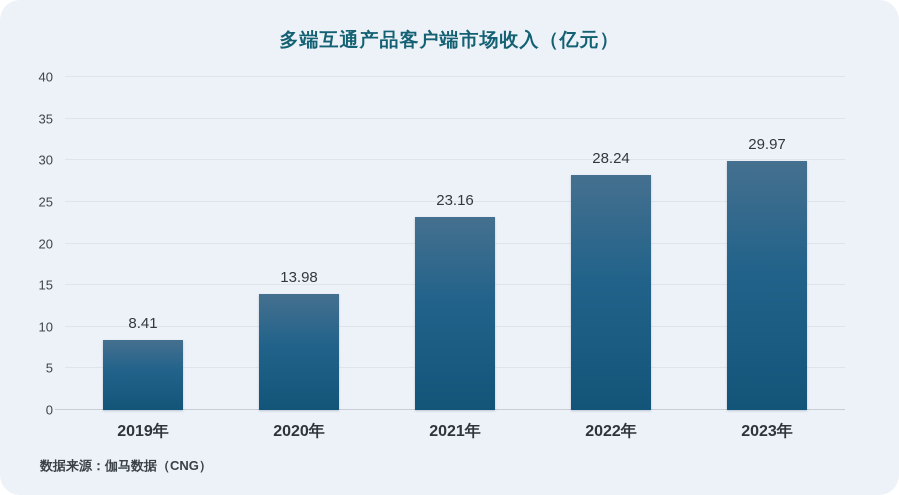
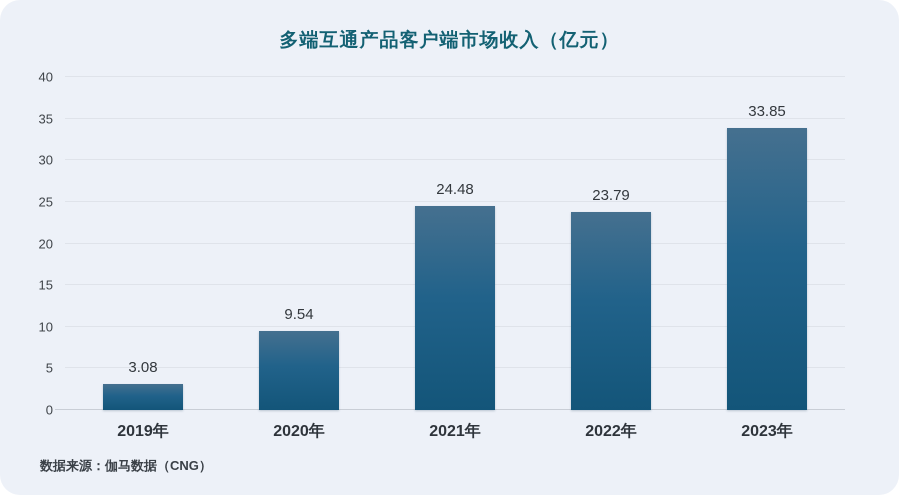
2019年: 8.41 -> 3.08
2020年: 13.98 -> 9.54
2021年: 23.16 -> 24.48
2022年: 28.24 -> 23.79
2023年: 29.97 -> 33.85
